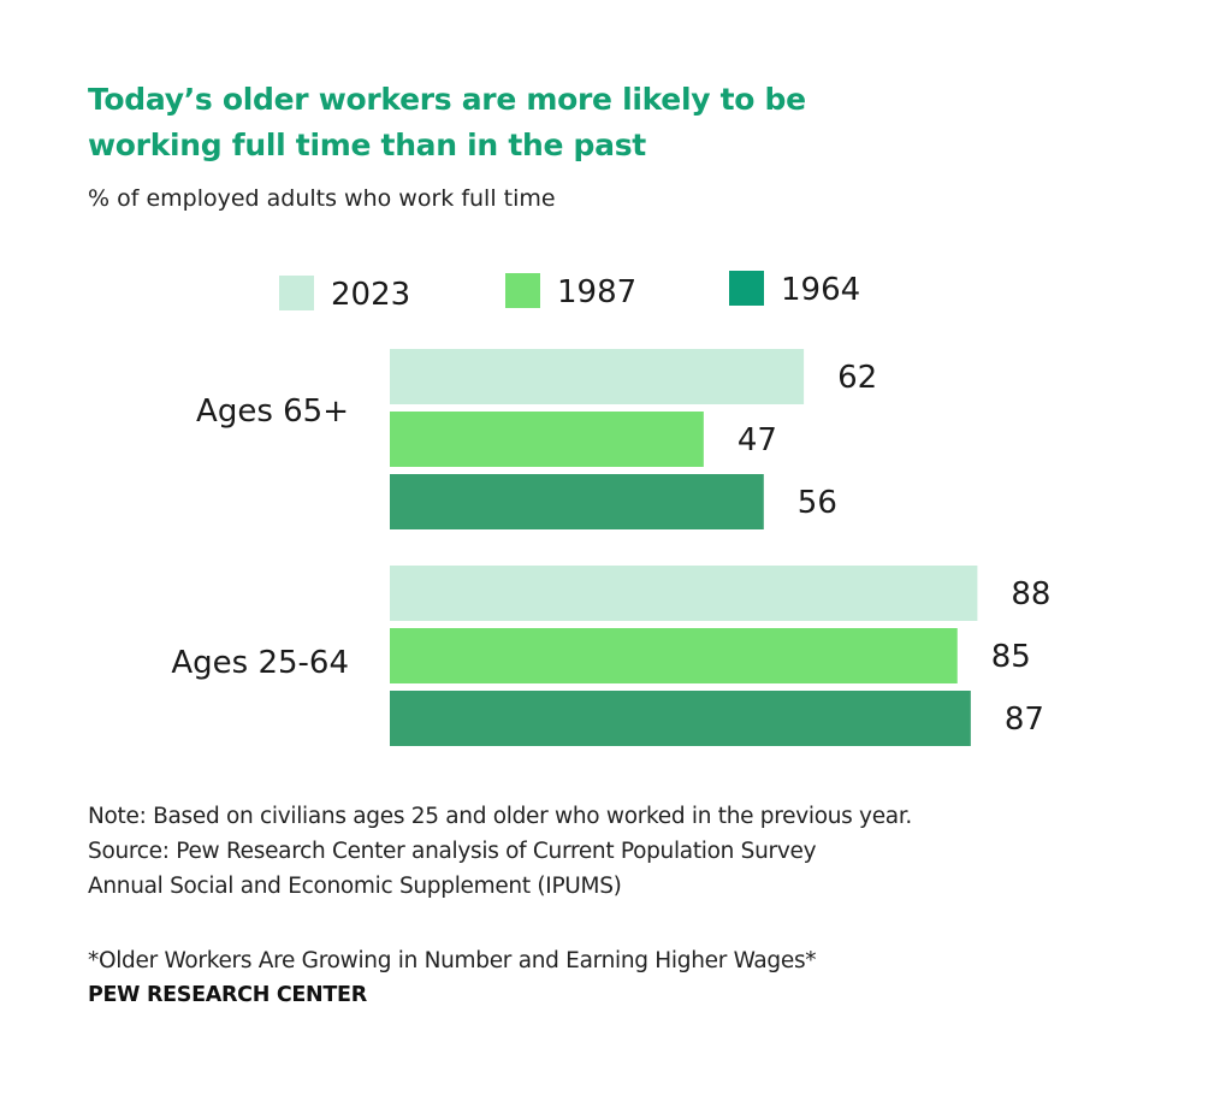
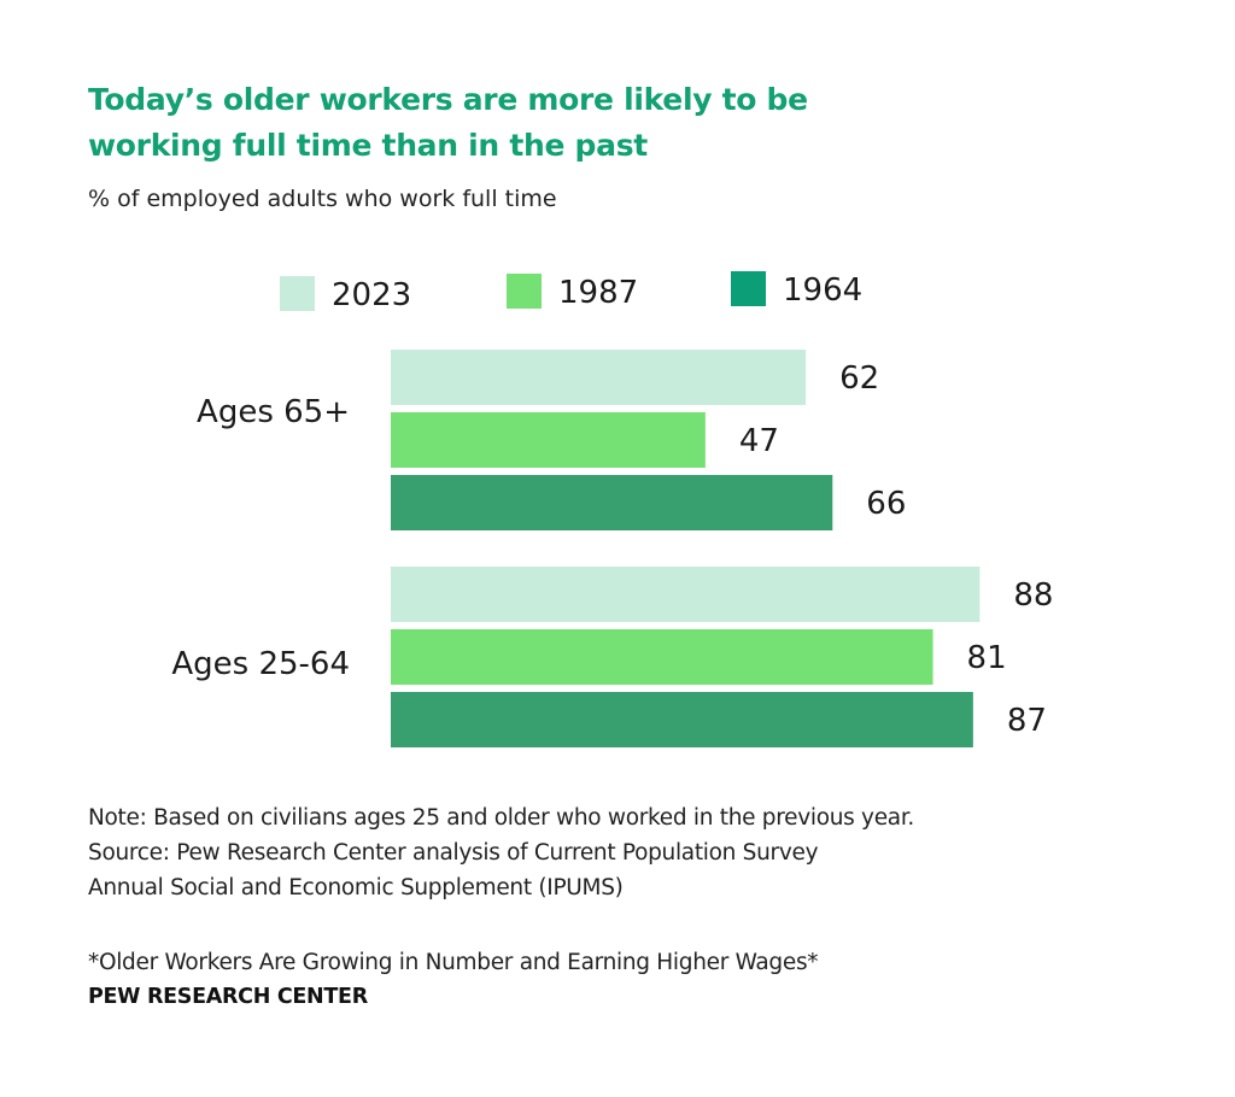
1964/Ages 65+: 56 -> 66
1987/Ages 25-64: 85 -> 81
